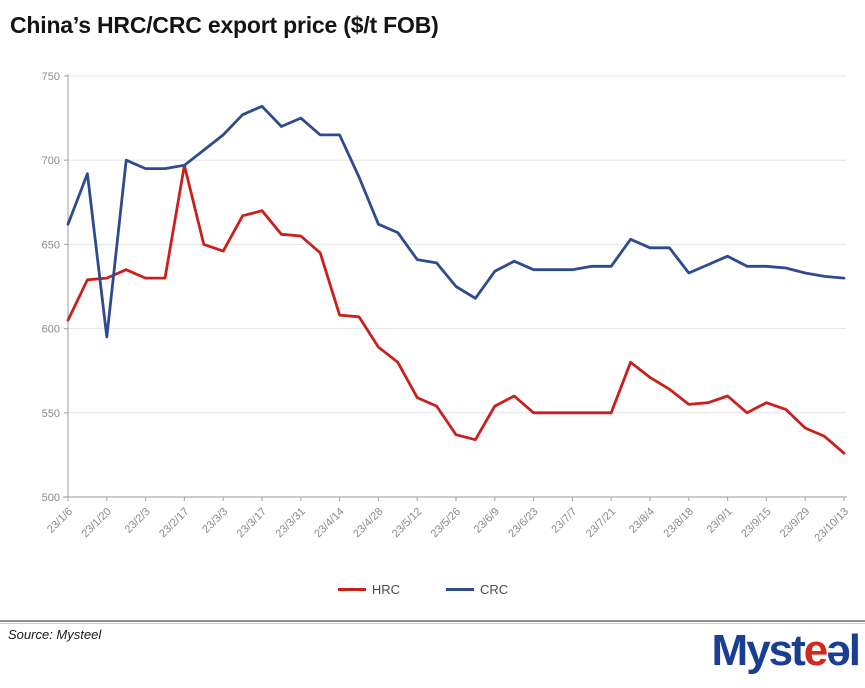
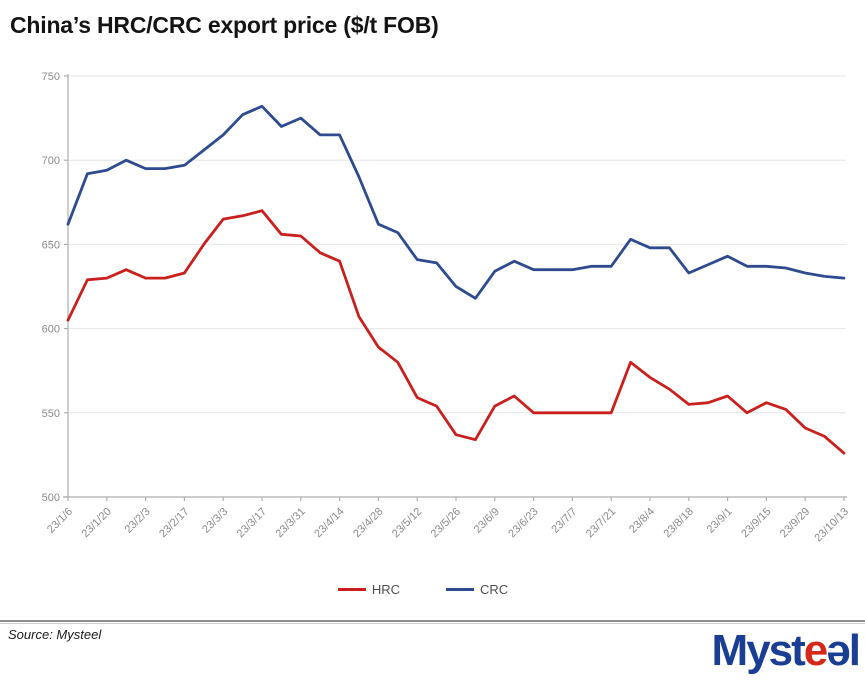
CRC/23/1/20: 595 -> 694
HRC/23/2/17: 697 -> 633
HRC/23/3/3: 646 -> 665
HRC/23/4/14: 608 -> 640
